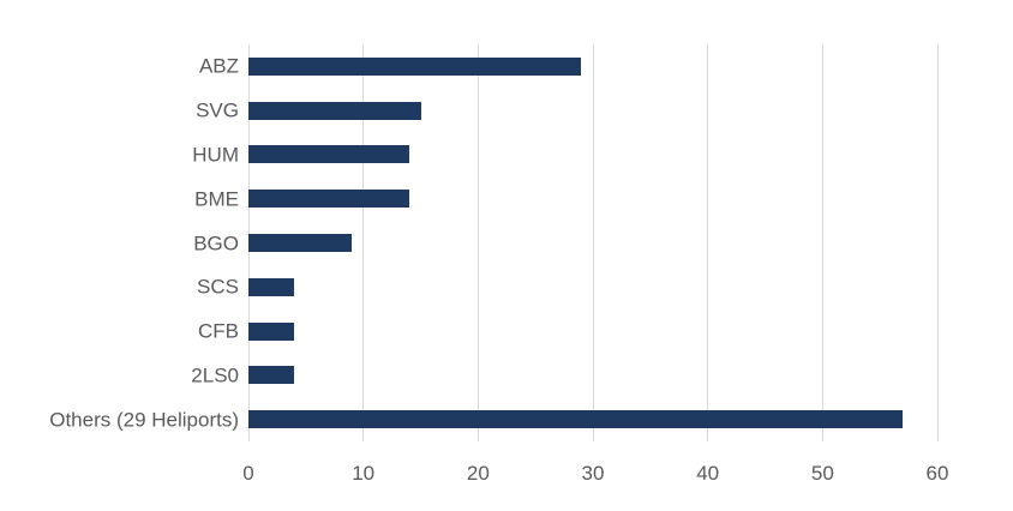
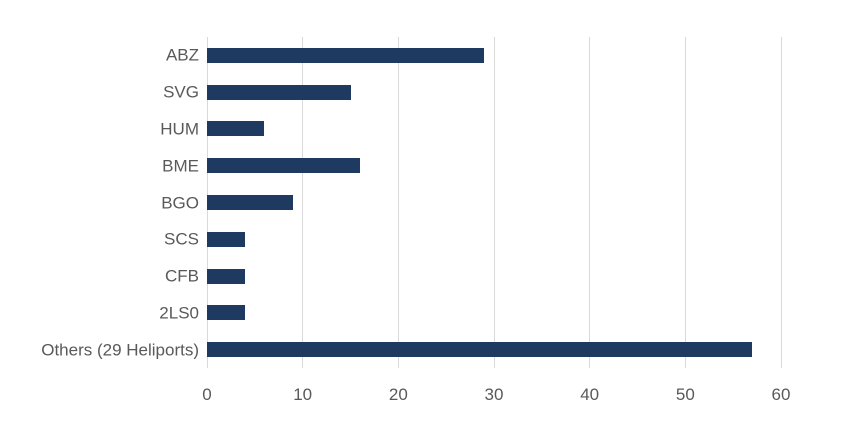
HUM: 14 -> 6
BME: 14 -> 16
